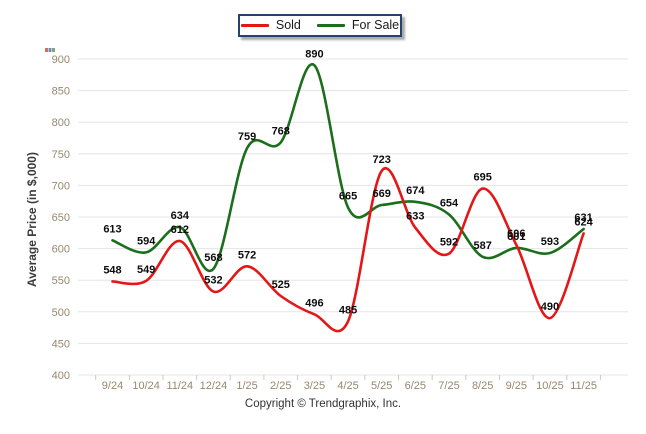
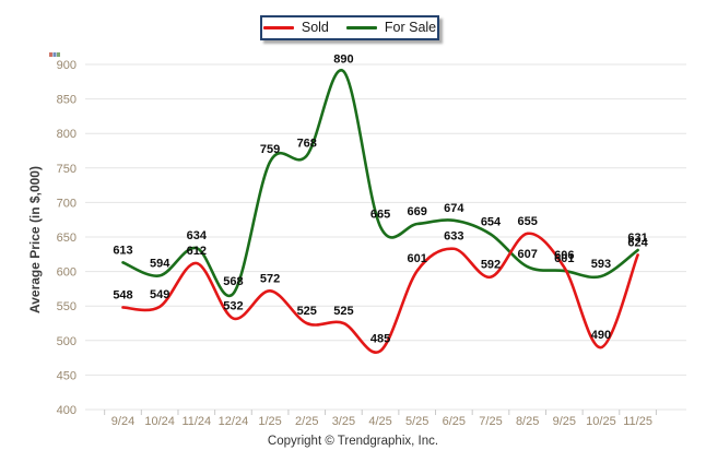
Sold/3/25: 496 -> 525
Sold/5/25: 723 -> 601
Sold/8/25: 695 -> 655
For Sale/8/25: 587 -> 607
